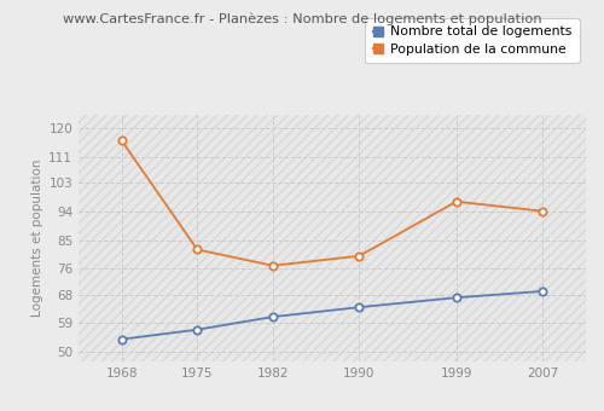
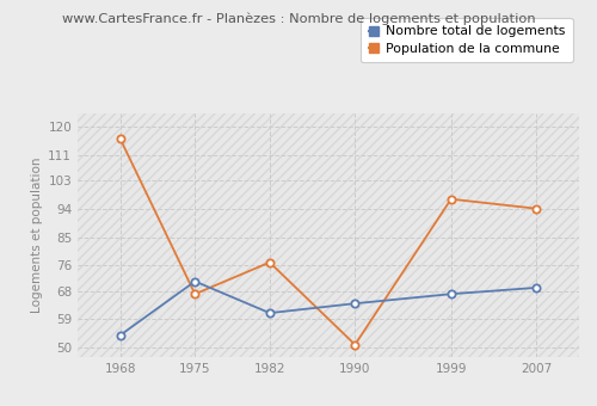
Nombre total de logements/1975: 57 -> 71
Population de la commune/1975: 82 -> 67
Population de la commune/1990: 80 -> 51
